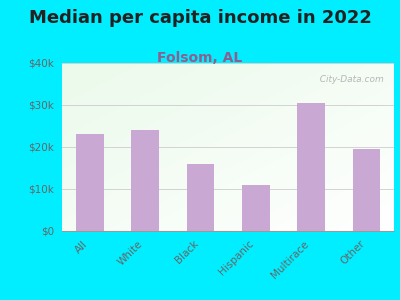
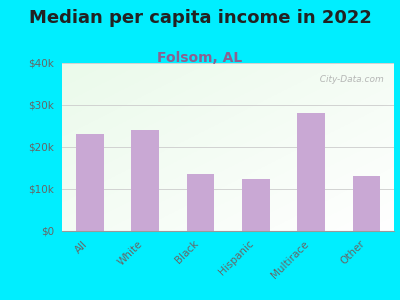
Black: $16.0k -> $13.5k
Hispanic: $11.0k -> $12.5k
Multirace: $30.5k -> $28.0k
Other: $19.5k -> $13.0k
